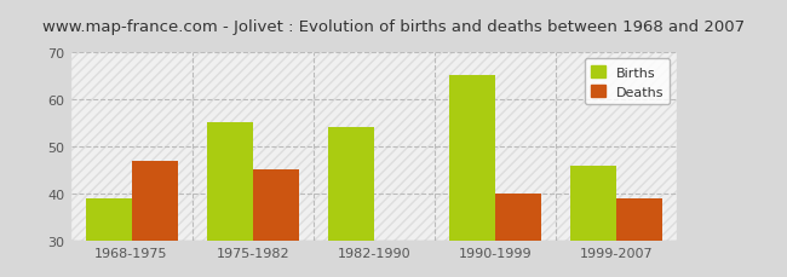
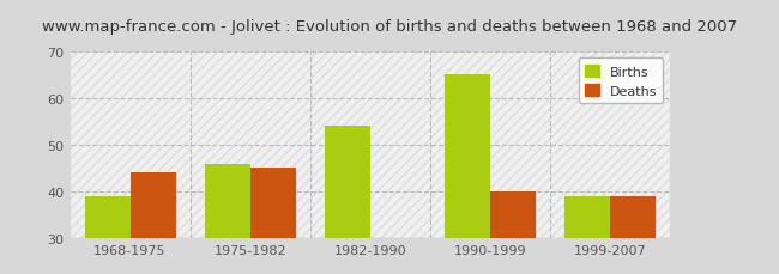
Deaths/1968-1975: 47 -> 44
Births/1975-1982: 55 -> 46
Births/1999-2007: 46 -> 39
